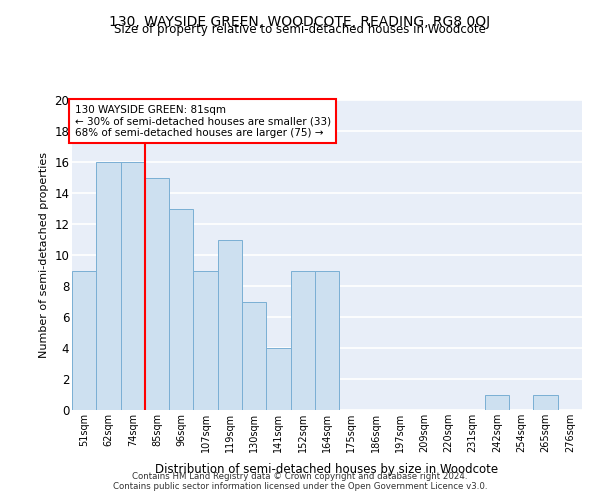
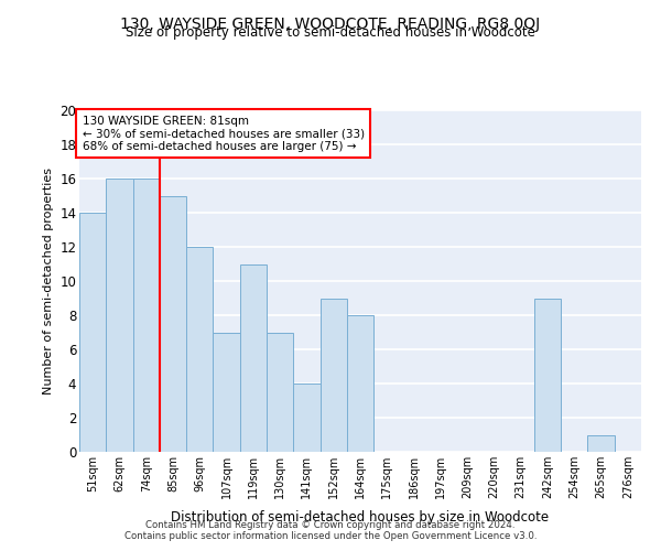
51sqm: 9 -> 14
96sqm: 13 -> 12
107sqm: 9 -> 7
164sqm: 9 -> 8
242sqm: 1 -> 9
